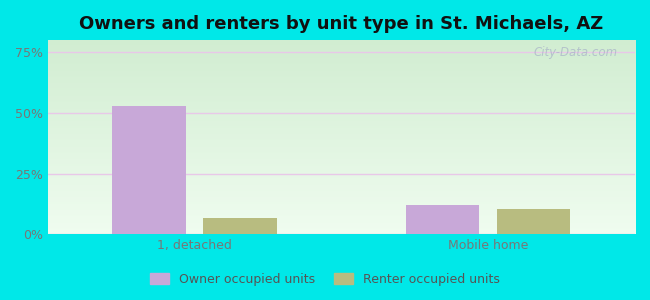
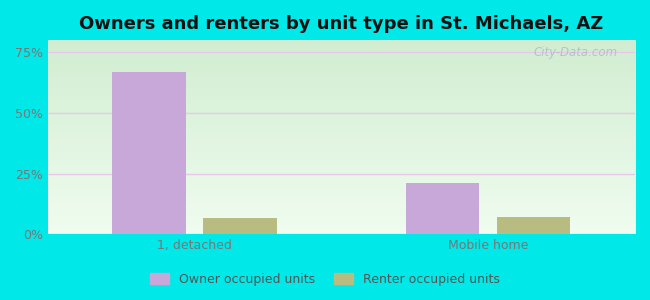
Owner occupied units/1, detached: 53% -> 67%
Owner occupied units/Mobile home: 12% -> 21%
Renter occupied units/Mobile home: 10.5% -> 7.0%
